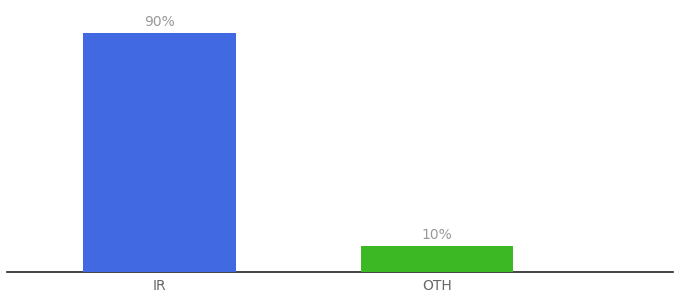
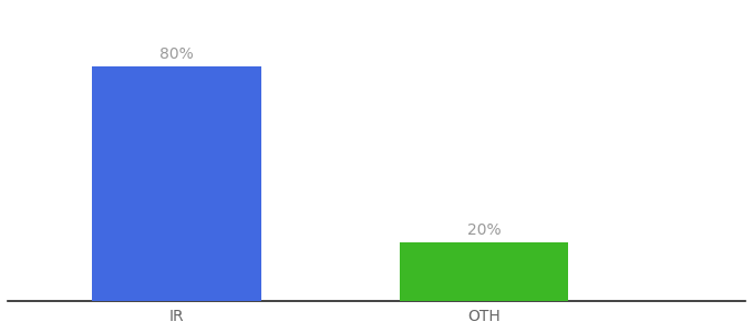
IR: 90% -> 80%
OTH: 10% -> 20%
